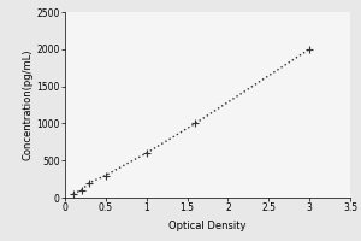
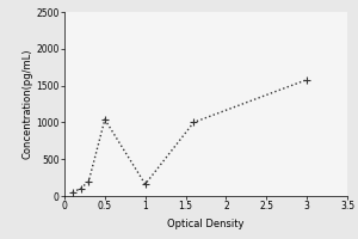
0.5: 300 -> 1040
1: 600 -> 160
3: 2000 -> 1580
